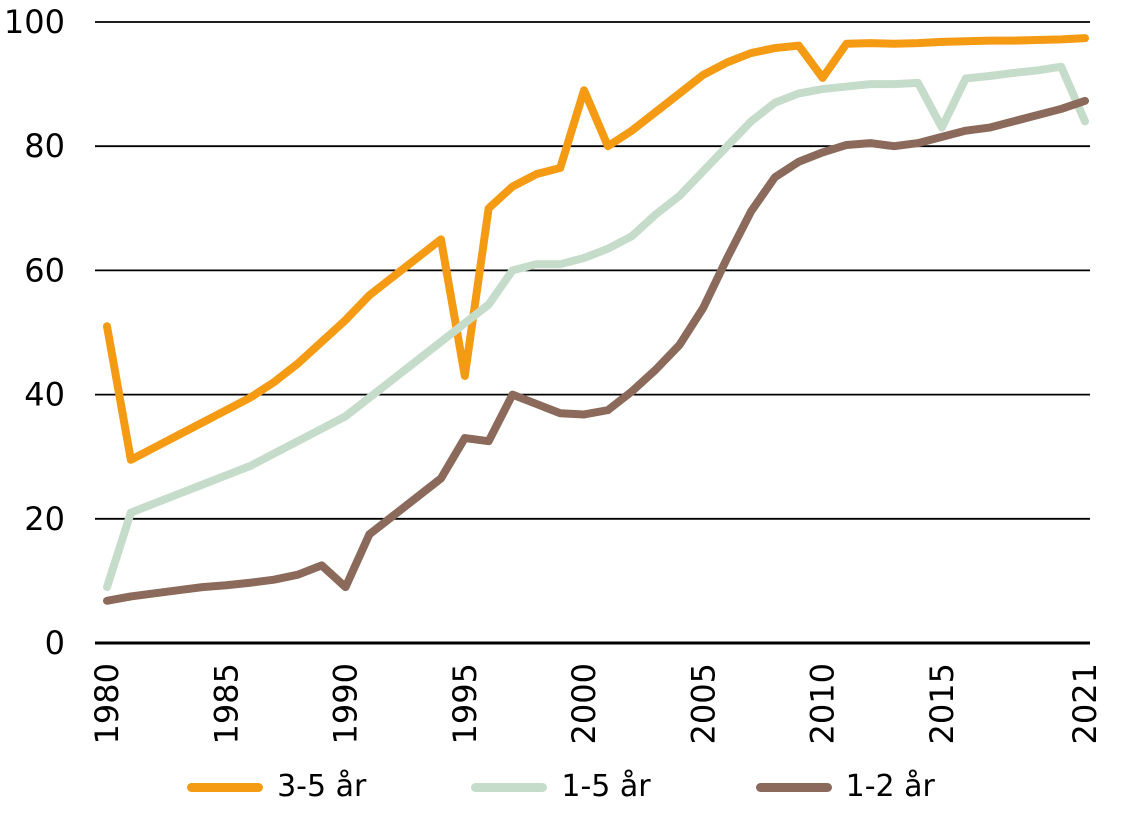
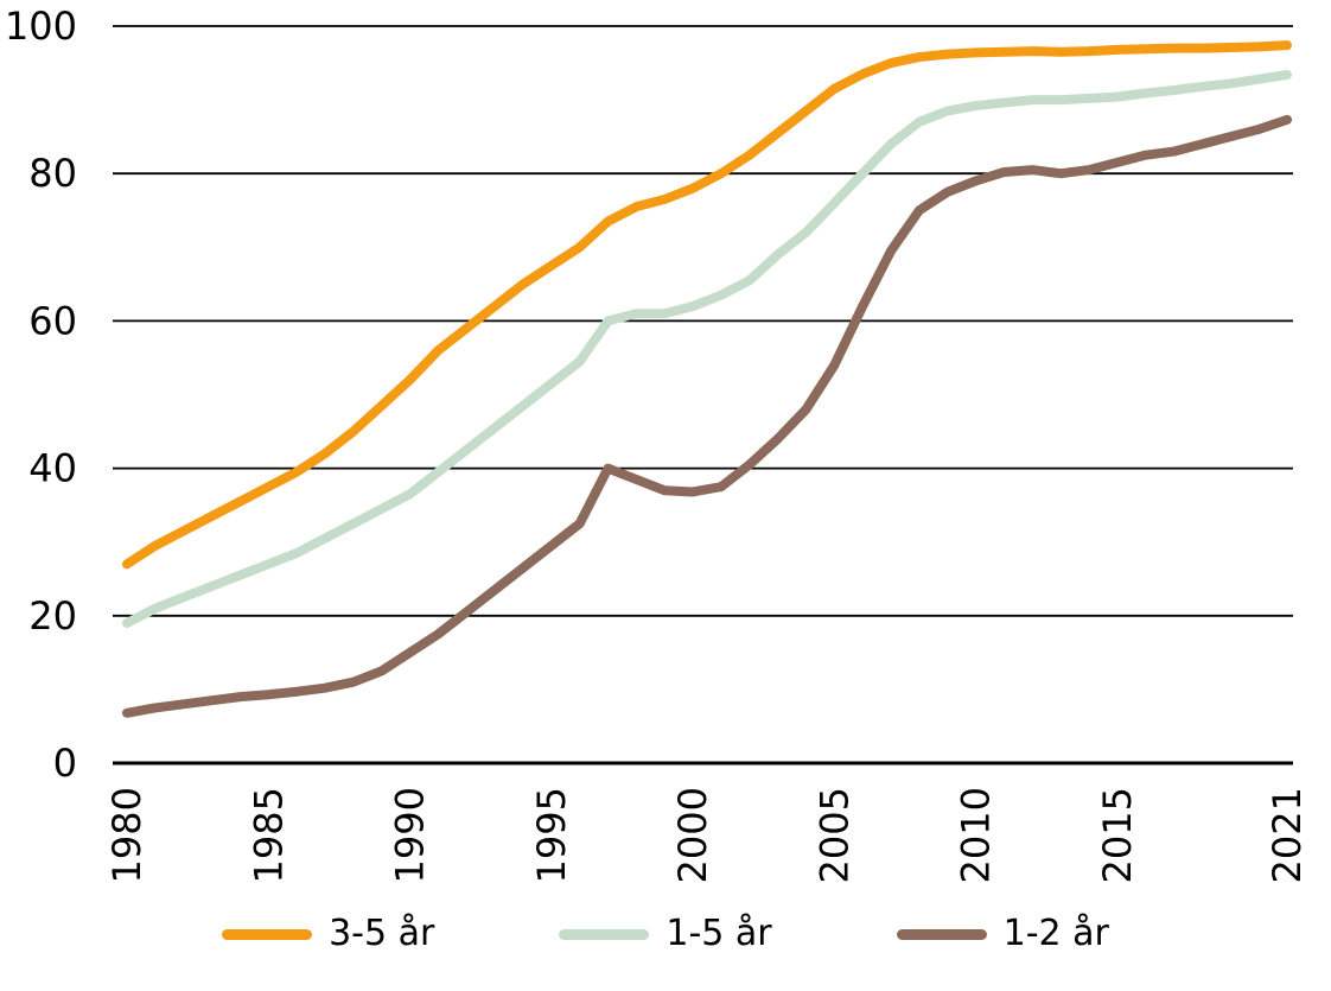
3-5 år/1980: 51 -> 27
1-5 år/1980: 9 -> 19
1-2 år/1990: 9 -> 15
3-5 år/1995: 43 -> 68
1-2 år/1995: 33 -> 30
3-5 år/2000: 89 -> 78
3-5 år/2010: 91 -> 96
1-5 år/2015: 83 -> 90
1-5 år/2021: 84 -> 93
